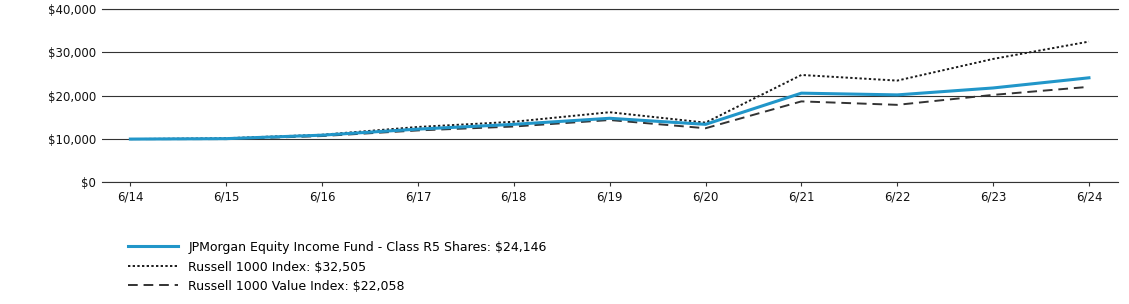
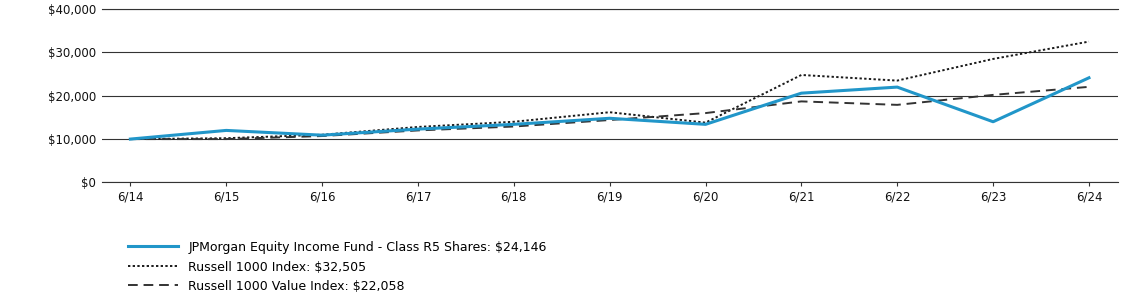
JPMorgan Equity Income Fund - Class R5 Shares: $24,146/6/15: $10,100 -> $12,000
Russell 1000 Value Index: $22,058/6/20: $12,500 -> $16,000
JPMorgan Equity Income Fund - Class R5 Shares: $24,146/6/22: $20,200 -> $22,000
JPMorgan Equity Income Fund - Class R5 Shares: $24,146/6/23: $21,800 -> $14,000
